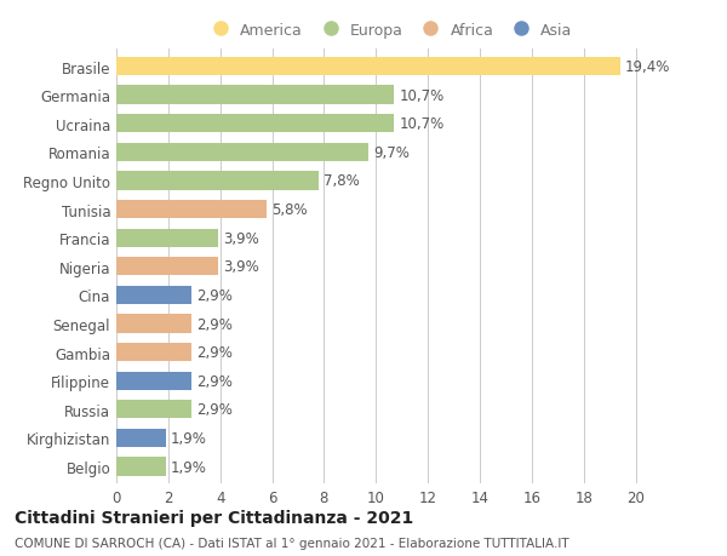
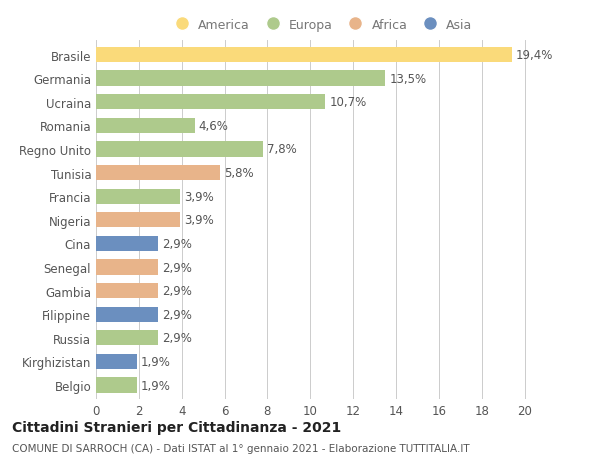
Germania: 10,7% -> 13,5%
Romania: 9,7% -> 4,6%
